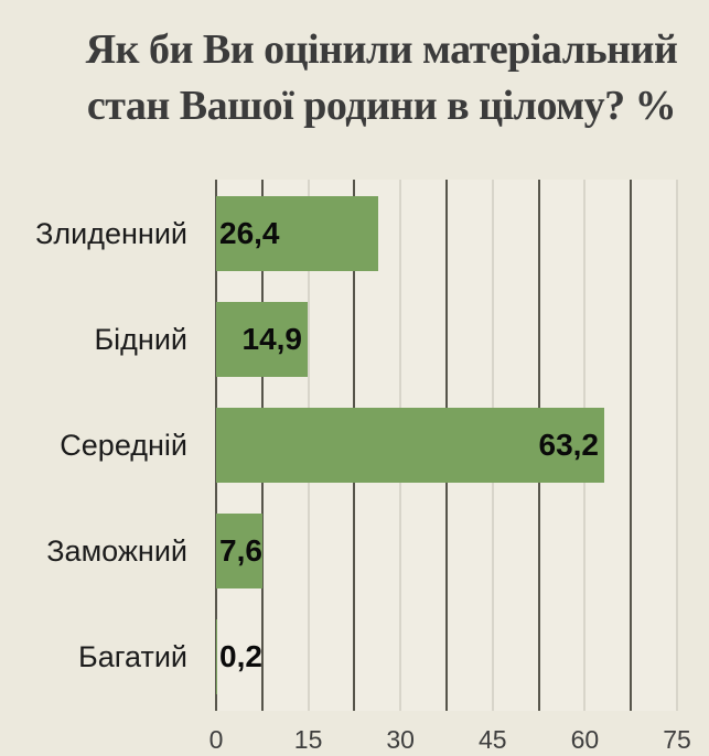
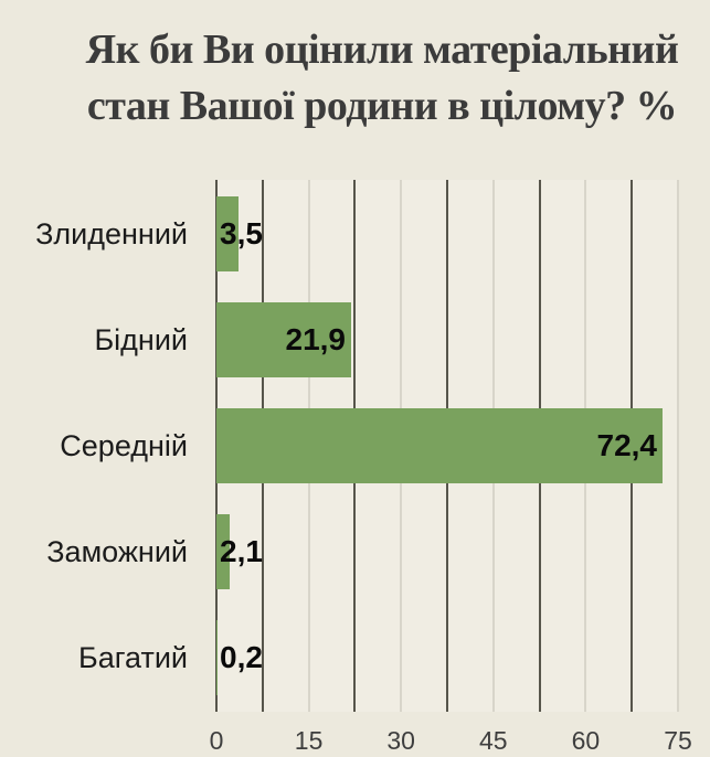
Злиденний: 26,4 -> 3,5
Бідний: 14,9 -> 21,9
Середній: 63,2 -> 72,4
Заможний: 7,6 -> 2,1
